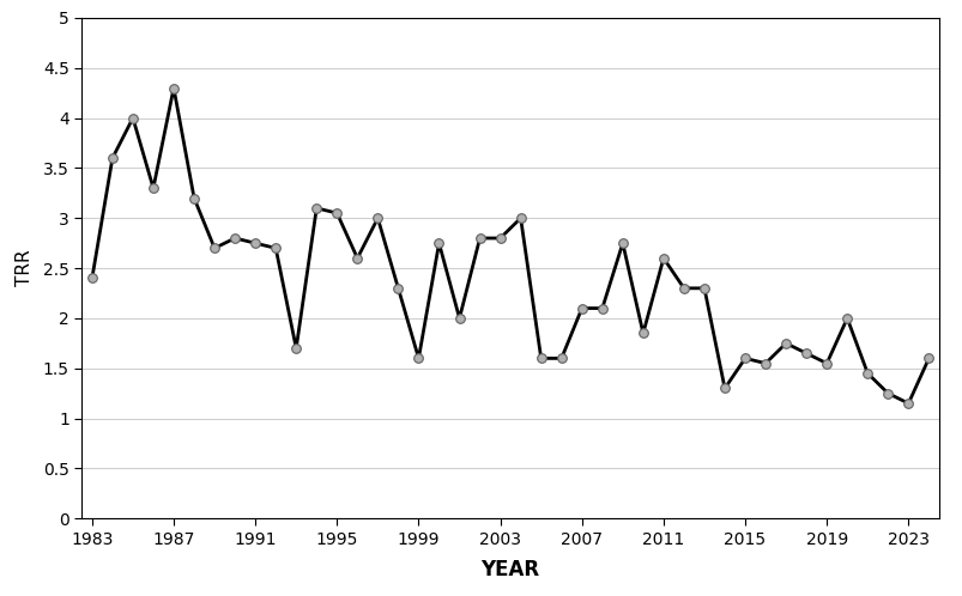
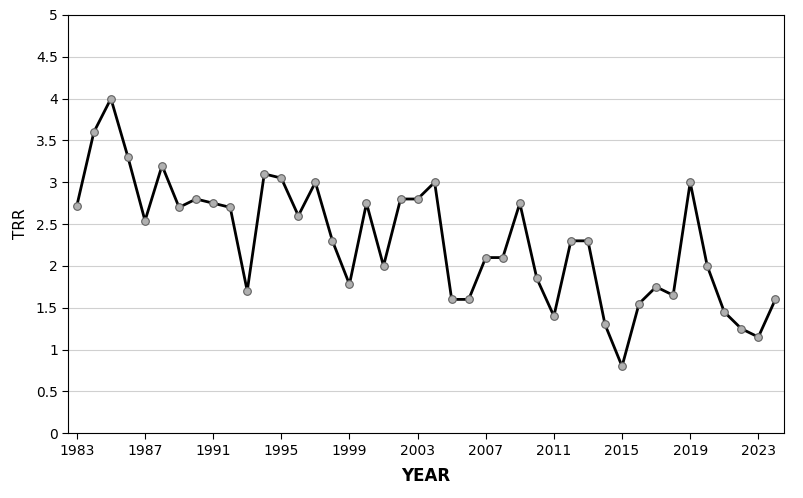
1983: 2.40 -> 2.72
1987: 4.30 -> 2.54
1999: 1.60 -> 1.78
2011: 2.60 -> 1.40
2015: 1.60 -> 0.80
2019: 1.55 -> 3.00
